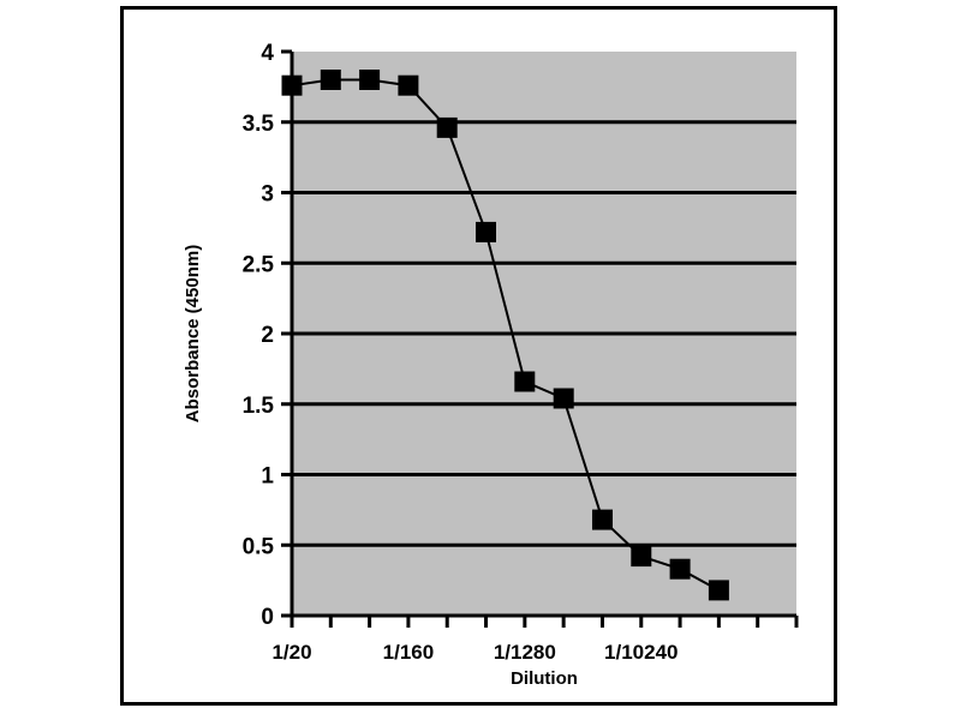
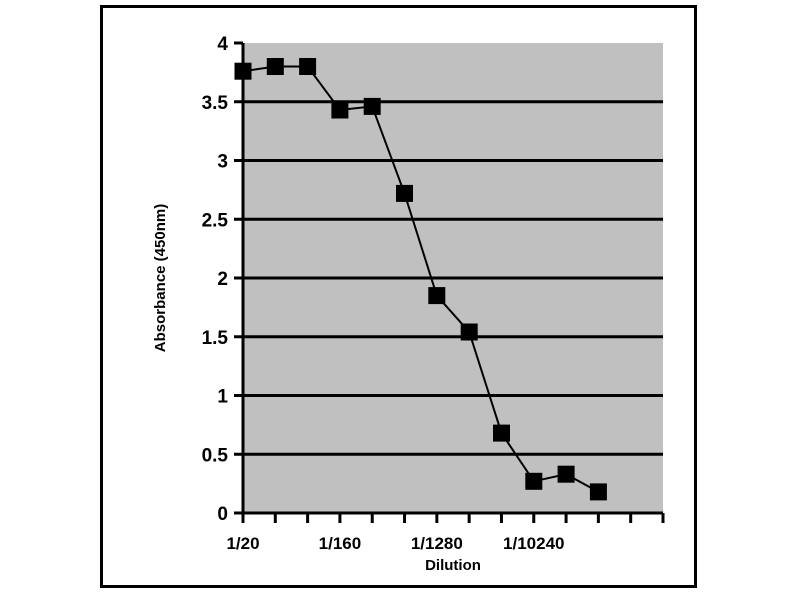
1/160: 3.76 -> 3.43
1/1280: 1.66 -> 1.85
1/10240: 0.42 -> 0.27
